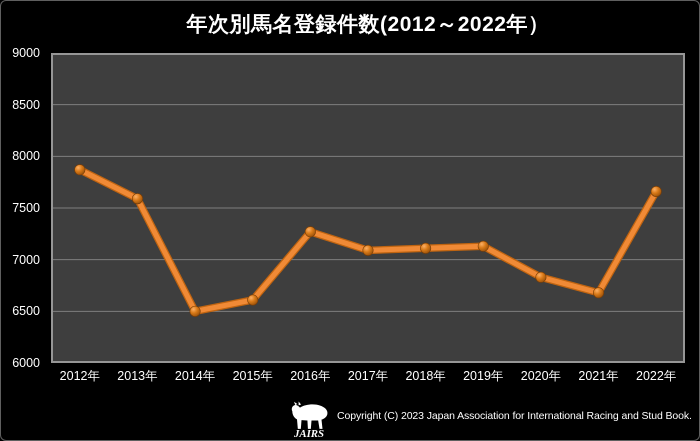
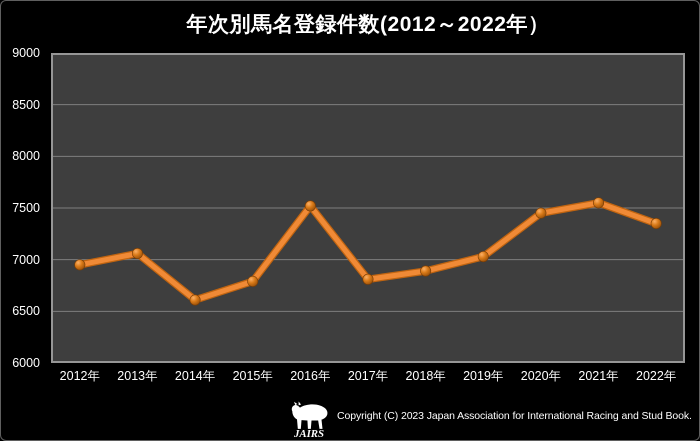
2012年: 7870 -> 6950
2013年: 7590 -> 7060
2014年: 6500 -> 6610
2015年: 6610 -> 6790
2016年: 7270 -> 7520
2017年: 7090 -> 6810
2018年: 7110 -> 6890
2019年: 7130 -> 7030
2020年: 6830 -> 7450
2021年: 6680 -> 7550
2022年: 7660 -> 7350
